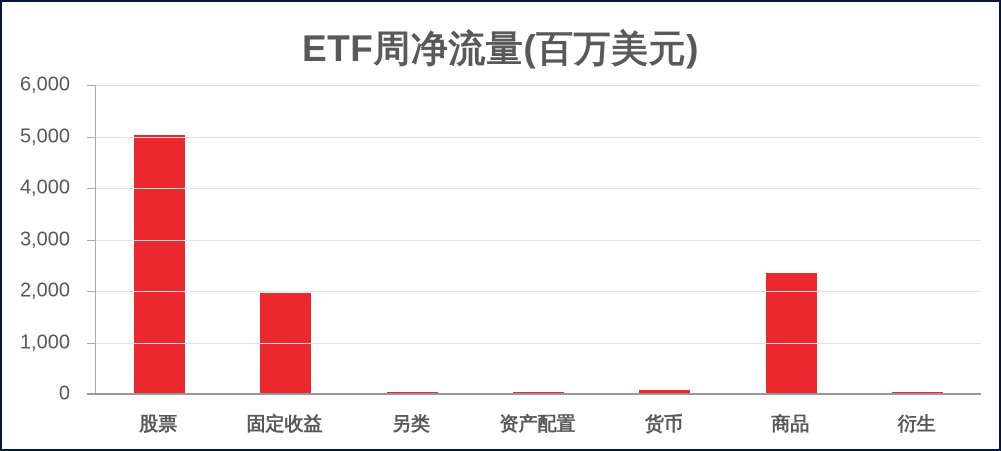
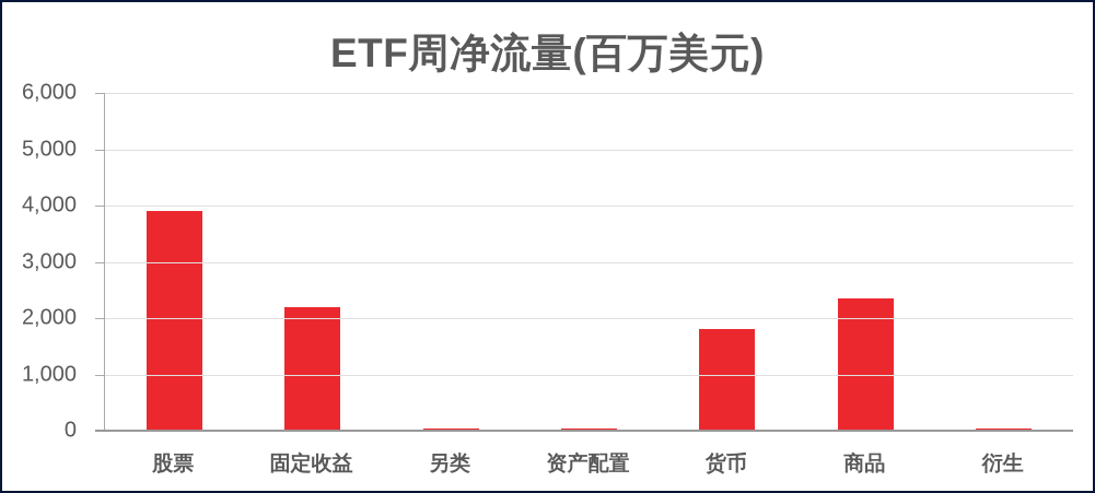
股票: 5000 -> 3900
固定收益: 2000 -> 2200
货币: 100 -> 1800
